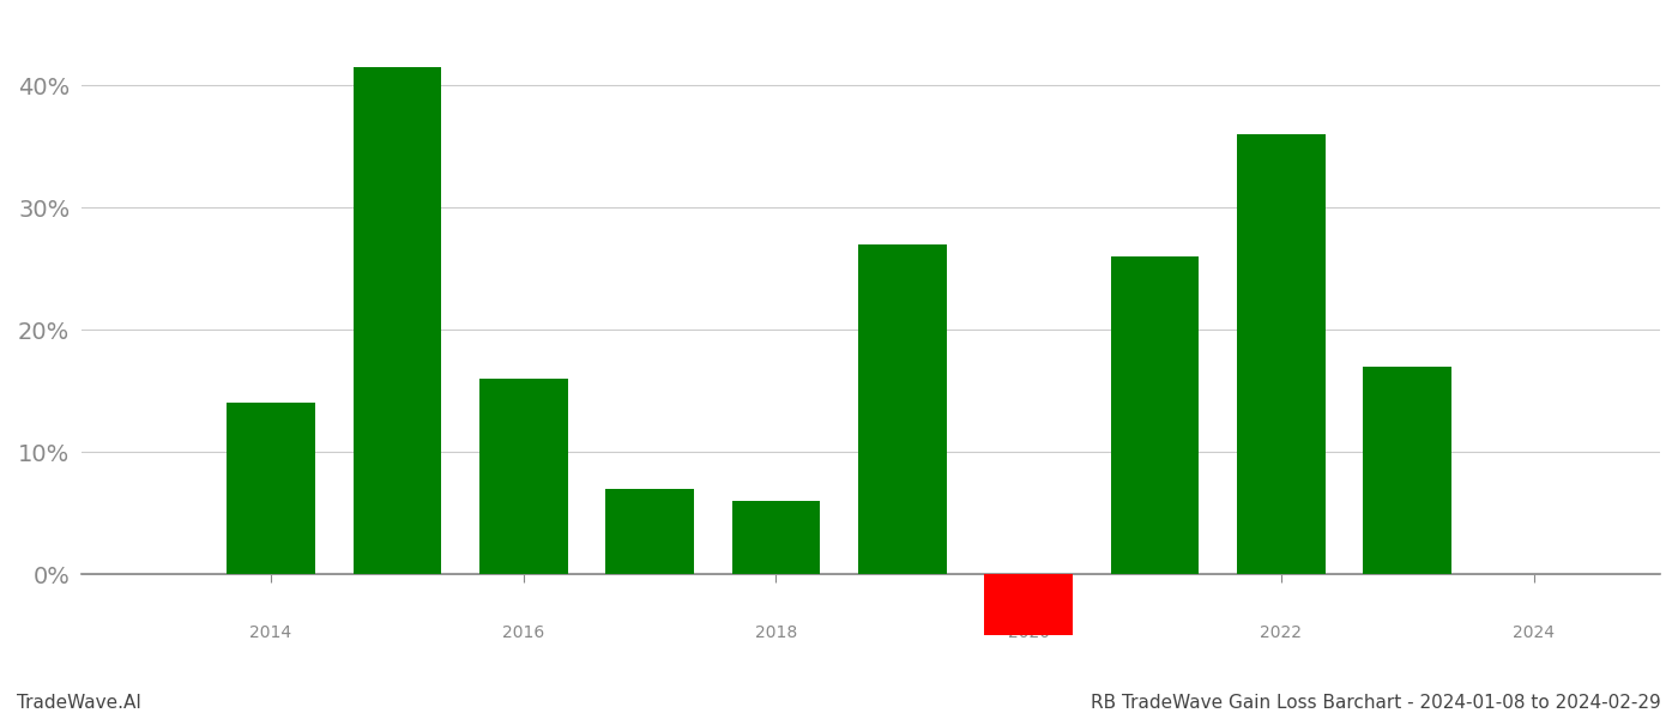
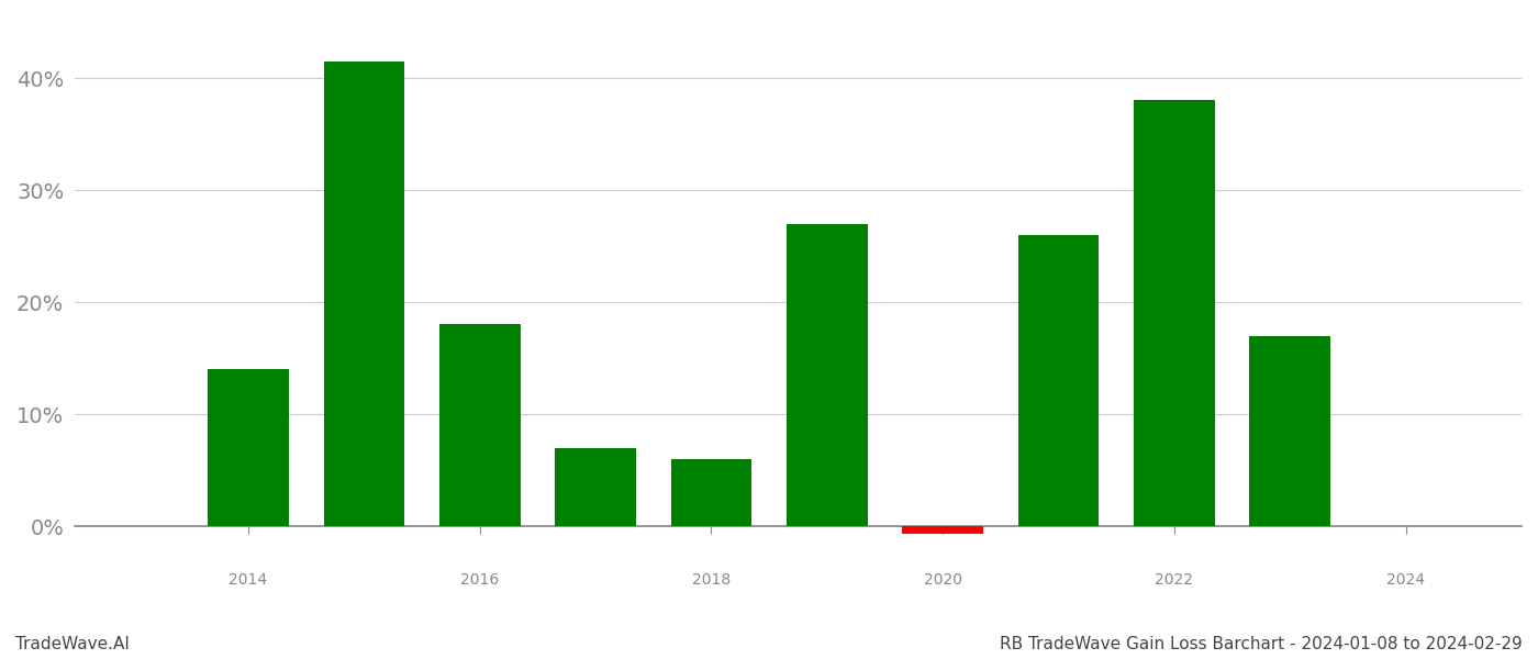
2016: 16.0% -> 18.1%
2020: -5.0% -> -0.7%
2022: 36.0% -> 38.1%
